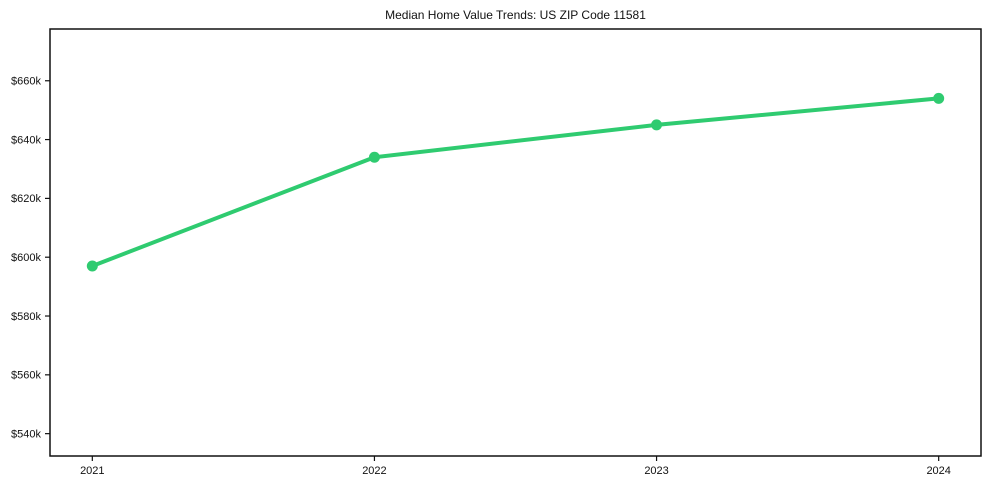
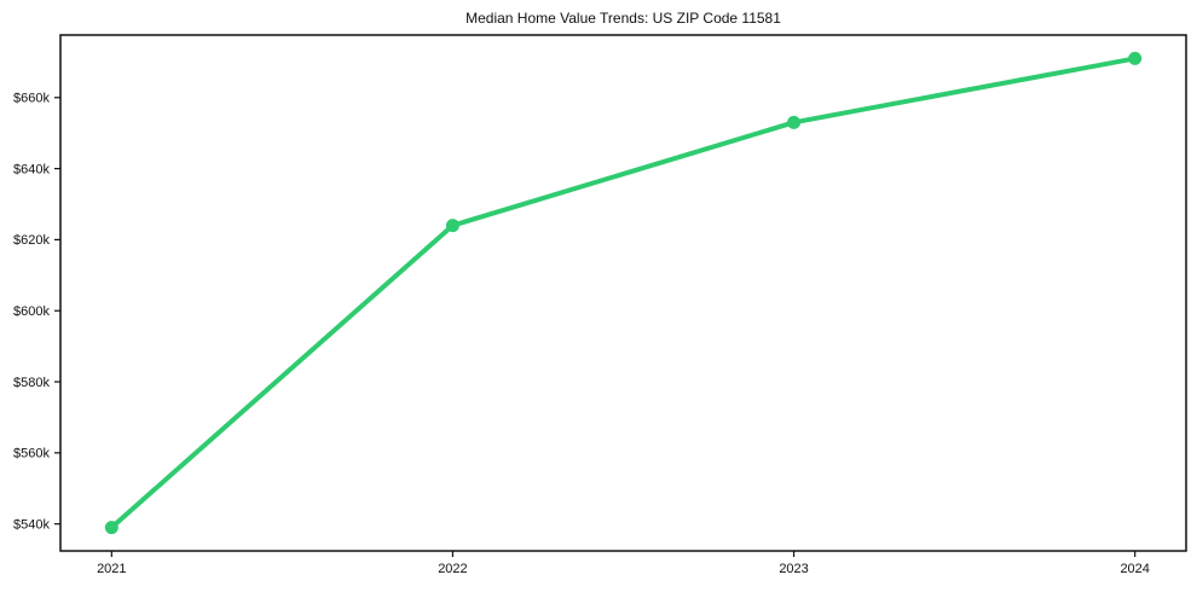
2021: $597k -> $539k
2022: $634k -> $624k
2023: $645k -> $653k
2024: $654k -> $671k
